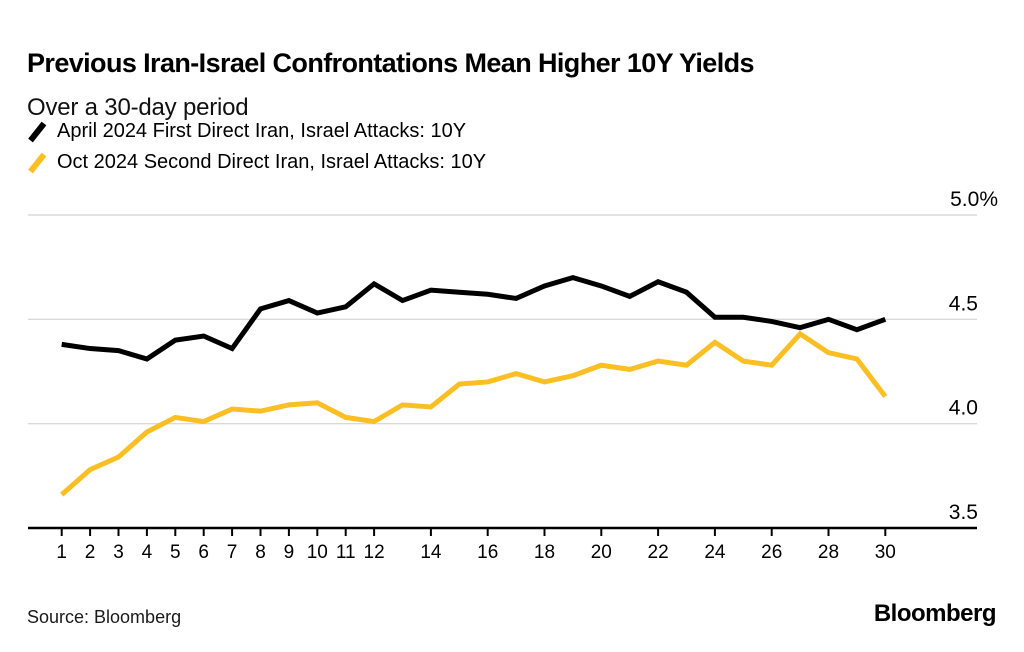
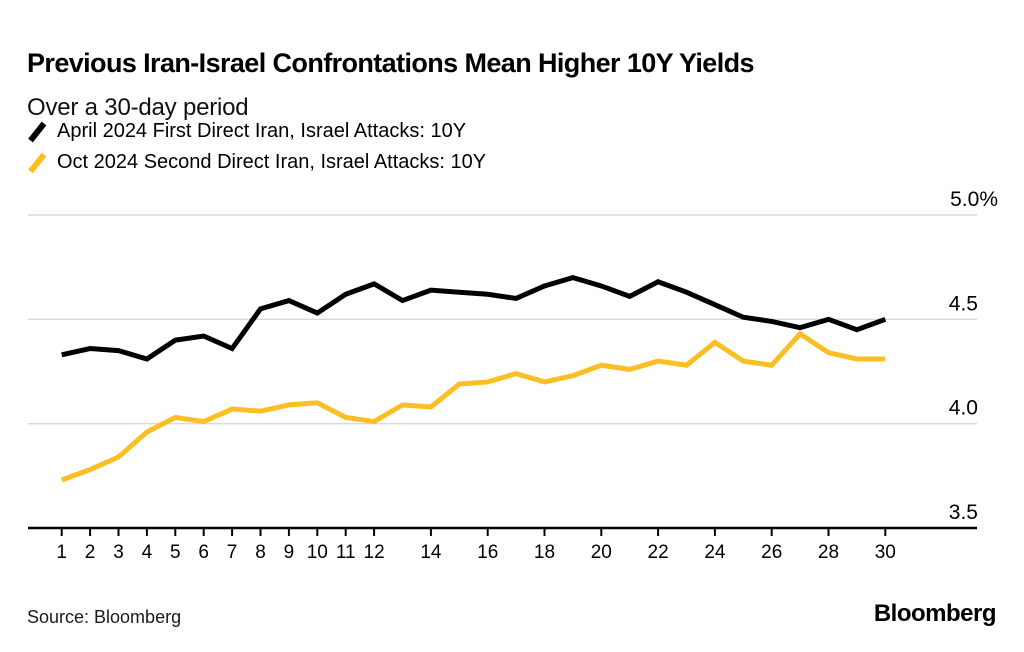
April 2024 First Direct Iran, Israel Attacks: 10Y/1: 4.38% -> 4.33%
Oct 2024 Second Direct Iran, Israel Attacks: 10Y/1: 3.66% -> 3.73%
April 2024 First Direct Iran, Israel Attacks: 10Y/11: 4.56% -> 4.62%
April 2024 First Direct Iran, Israel Attacks: 10Y/24: 4.51% -> 4.57%
Oct 2024 Second Direct Iran, Israel Attacks: 10Y/30: 4.13% -> 4.31%
